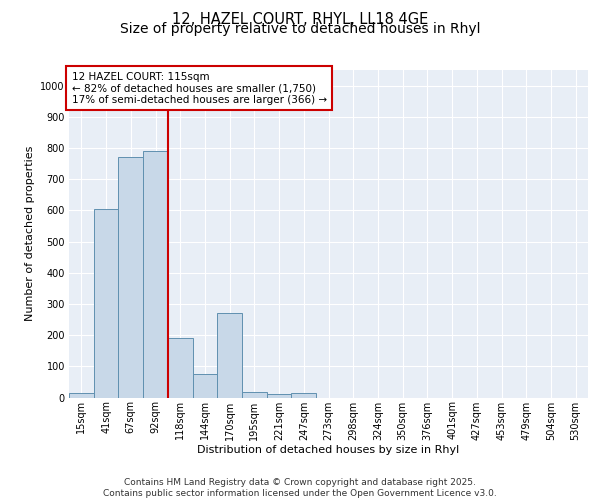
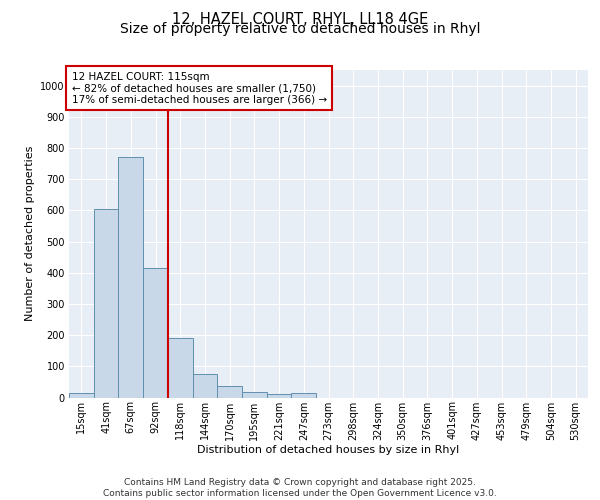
92sqm: 790 -> 415
170sqm: 270 -> 37
